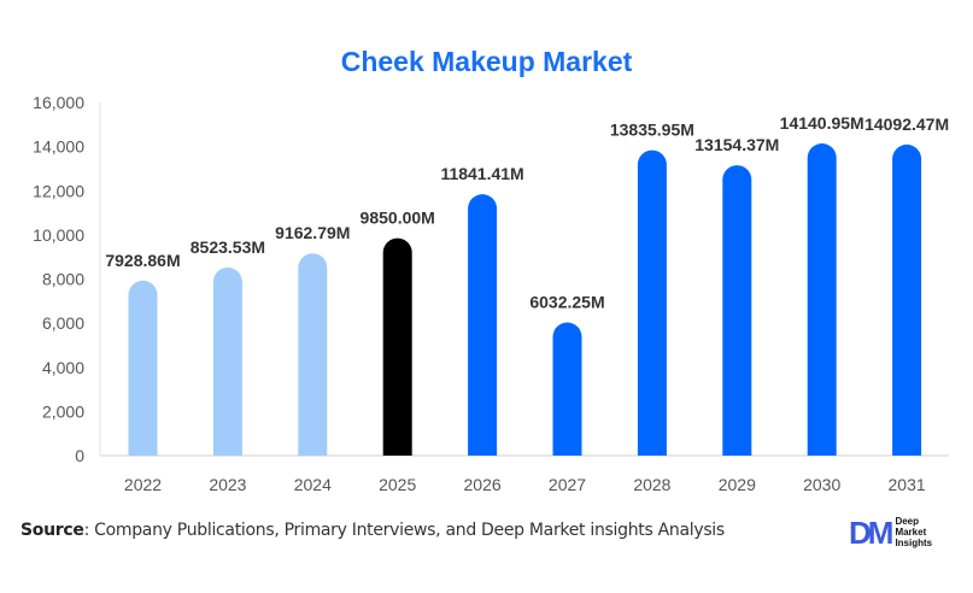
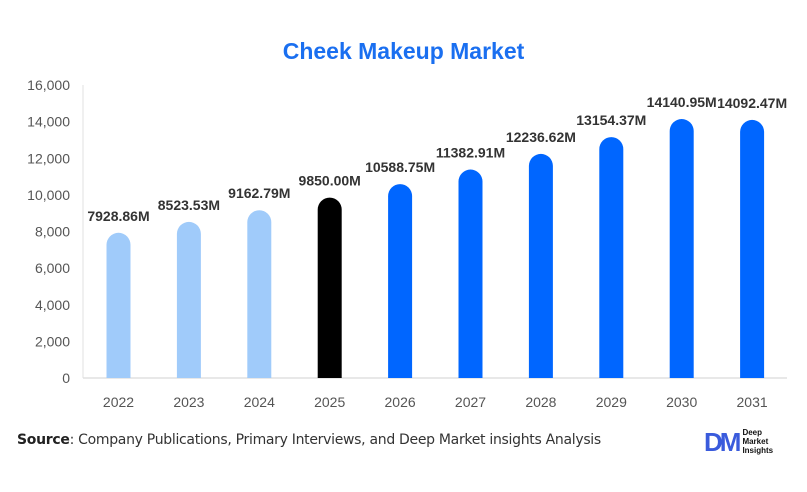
2026: 11841.41M -> 10588.75M
2027: 6032.25M -> 11382.91M
2028: 13835.95M -> 12236.62M
